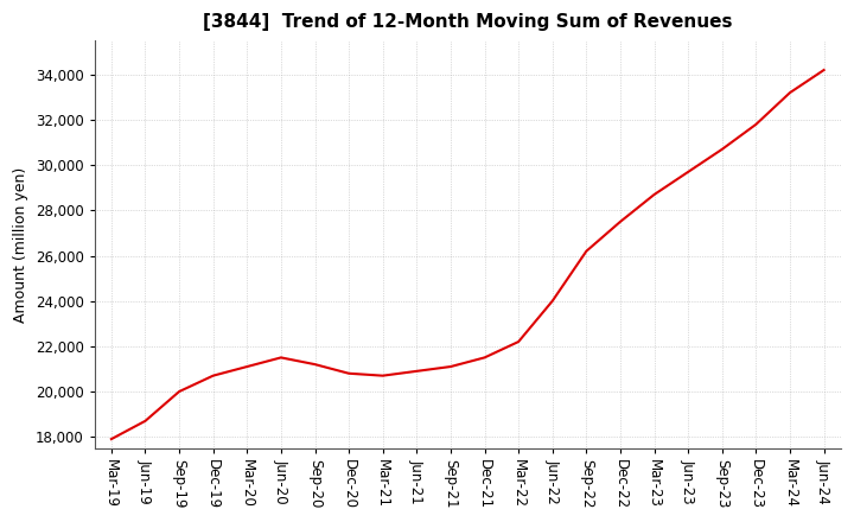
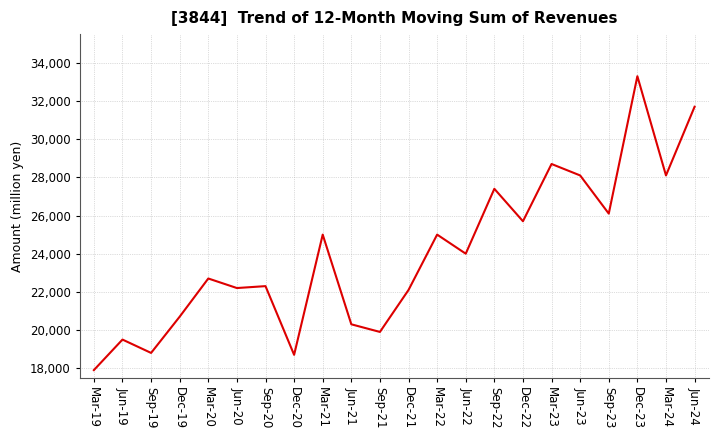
Jun-19: 18,700 -> 19,500
Sep-19: 20,000 -> 18,800
Mar-20: 21,100 -> 22,700
Jun-20: 21,500 -> 22,200
Sep-20: 21,200 -> 22,300
Dec-20: 20,800 -> 18,700
Mar-21: 20,700 -> 25,000
Jun-21: 20,900 -> 20,300
Sep-21: 21,100 -> 19,900
Dec-21: 21,500 -> 22,100
Mar-22: 22,200 -> 25,000
Sep-22: 26,200 -> 27,400
Dec-22: 27,500 -> 25,700
Jun-23: 29,700 -> 28,100
Sep-23: 30,700 -> 26,100
Dec-23: 31,800 -> 33,300
Mar-24: 33,200 -> 28,100
Jun-24: 34,200 -> 31,700
